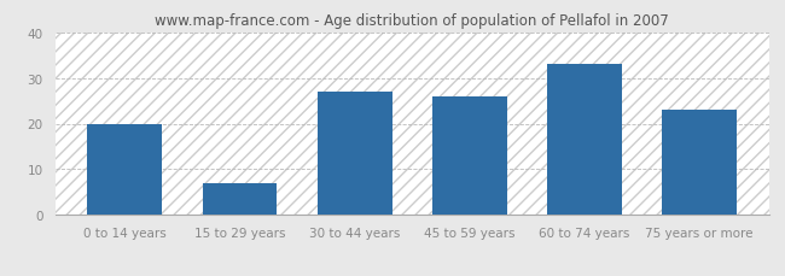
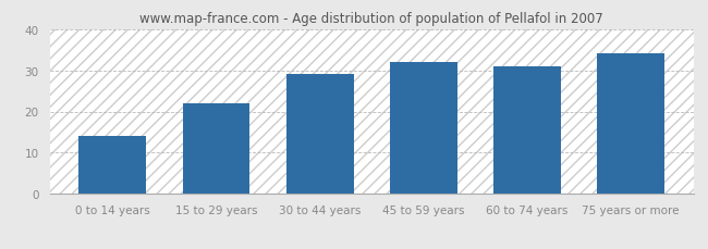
0 to 14 years: 20 -> 14
15 to 29 years: 7 -> 22
30 to 44 years: 27 -> 29
45 to 59 years: 26 -> 32
60 to 74 years: 33 -> 31
75 years or more: 23 -> 34
